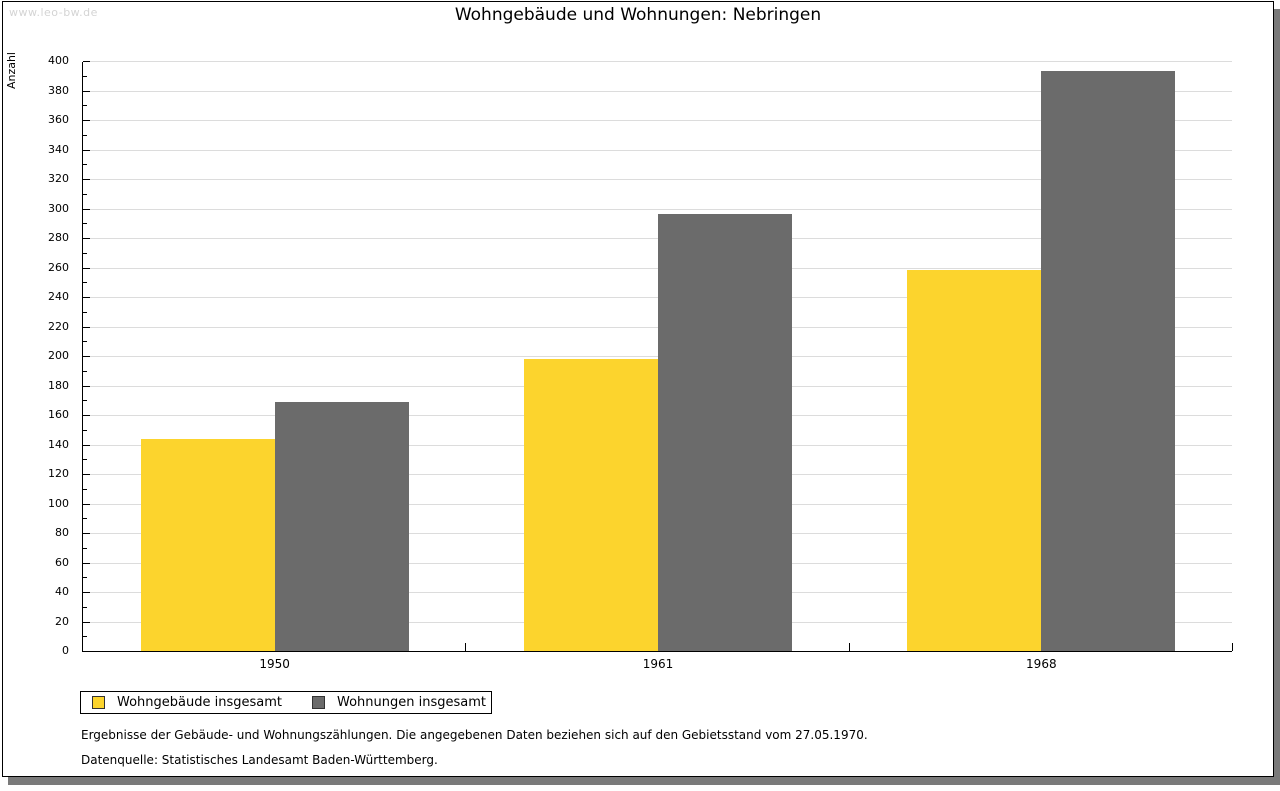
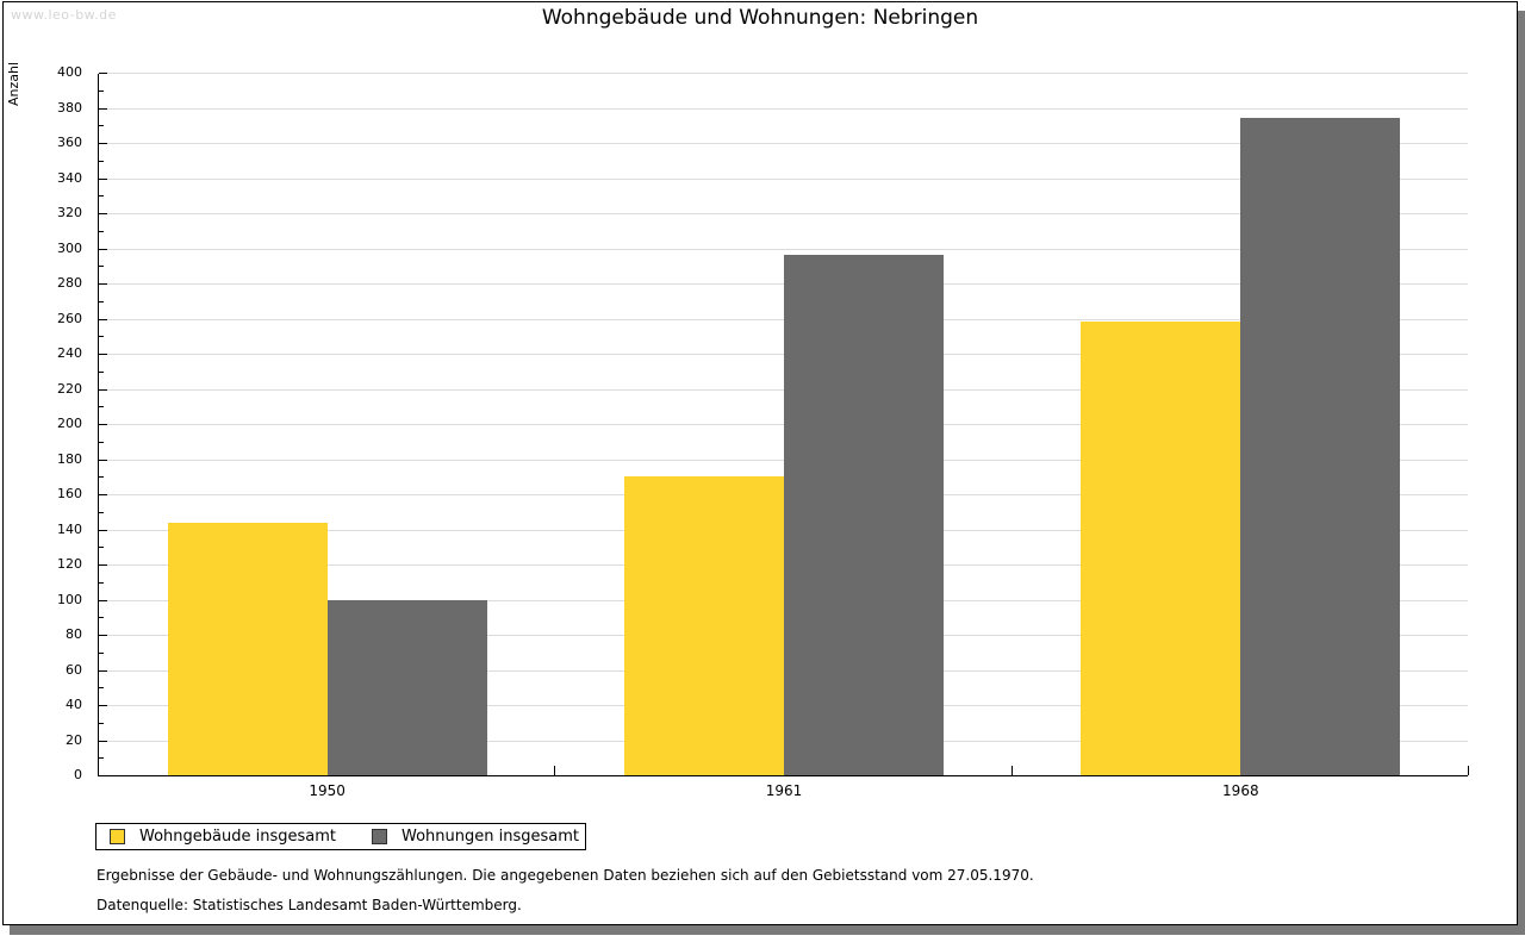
Wohnungen insgesamt/1950: 169 -> 100
Wohngebäude insgesamt/1961: 198 -> 170
Wohnungen insgesamt/1968: 393 -> 374
